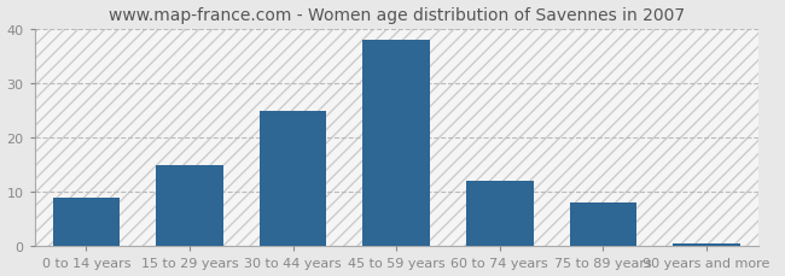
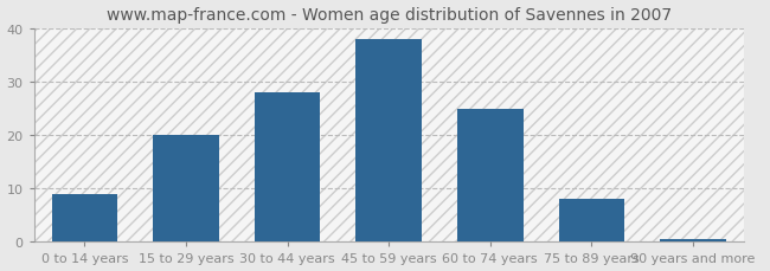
15 to 29 years: 15.0 -> 20.0
30 to 44 years: 25.0 -> 28.0
60 to 74 years: 12.0 -> 25.0
